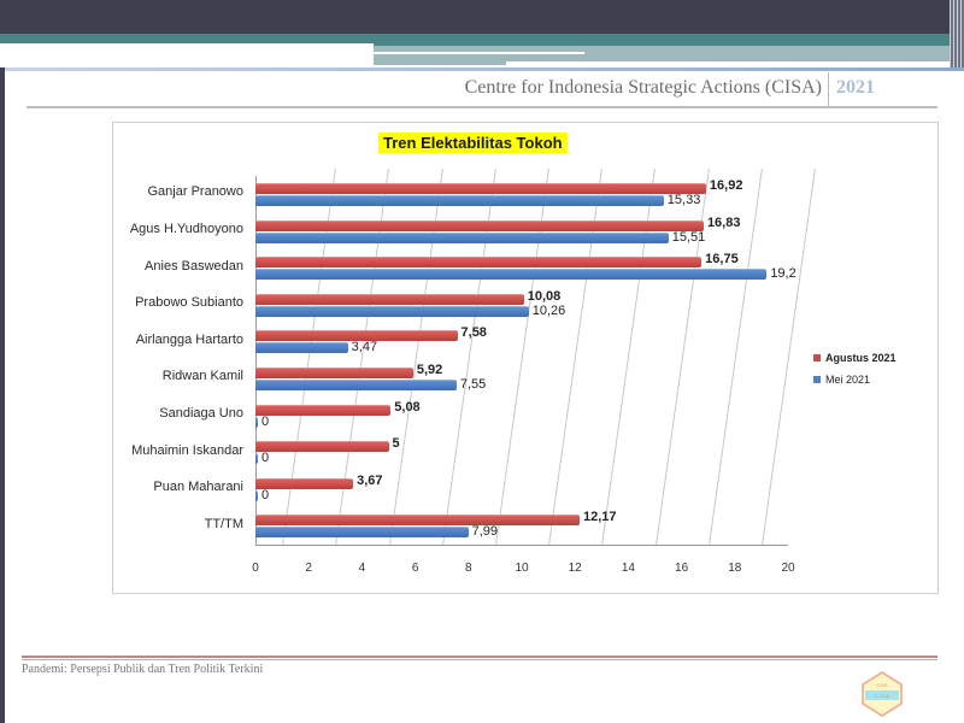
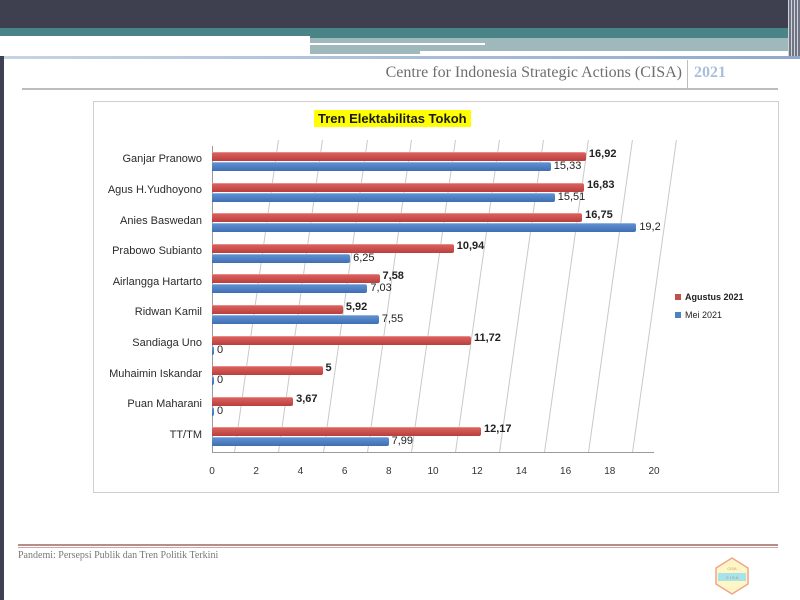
Agustus 2021/Prabowo Subianto: 10,08 -> 10,94
Mei 2021/Prabowo Subianto: 10,26 -> 6,25
Mei 2021/Airlangga Hartarto: 3,47 -> 7,03
Agustus 2021/Sandiaga Uno: 5,08 -> 11,72
